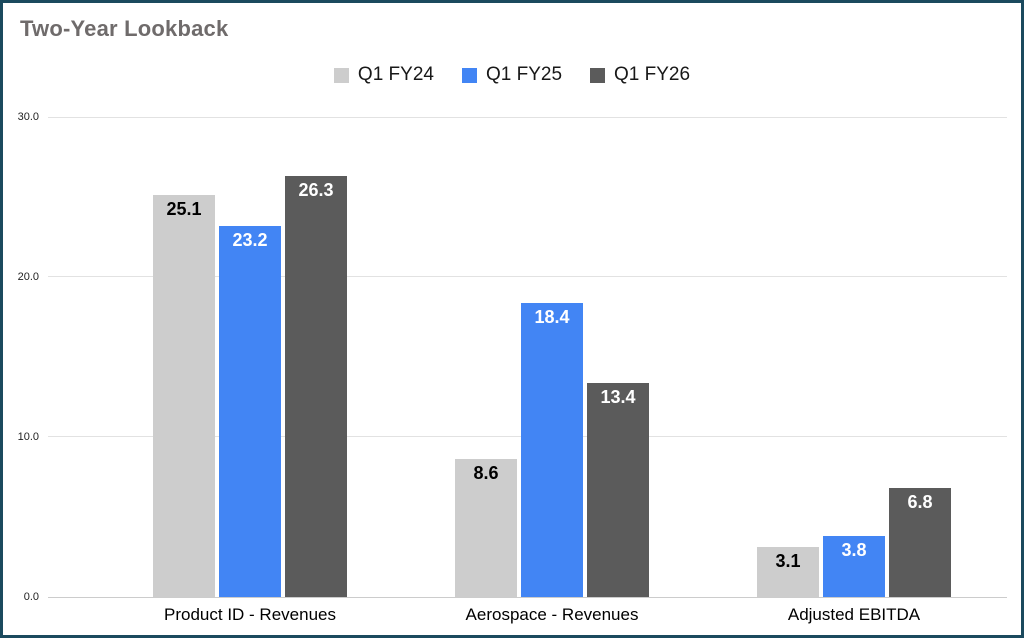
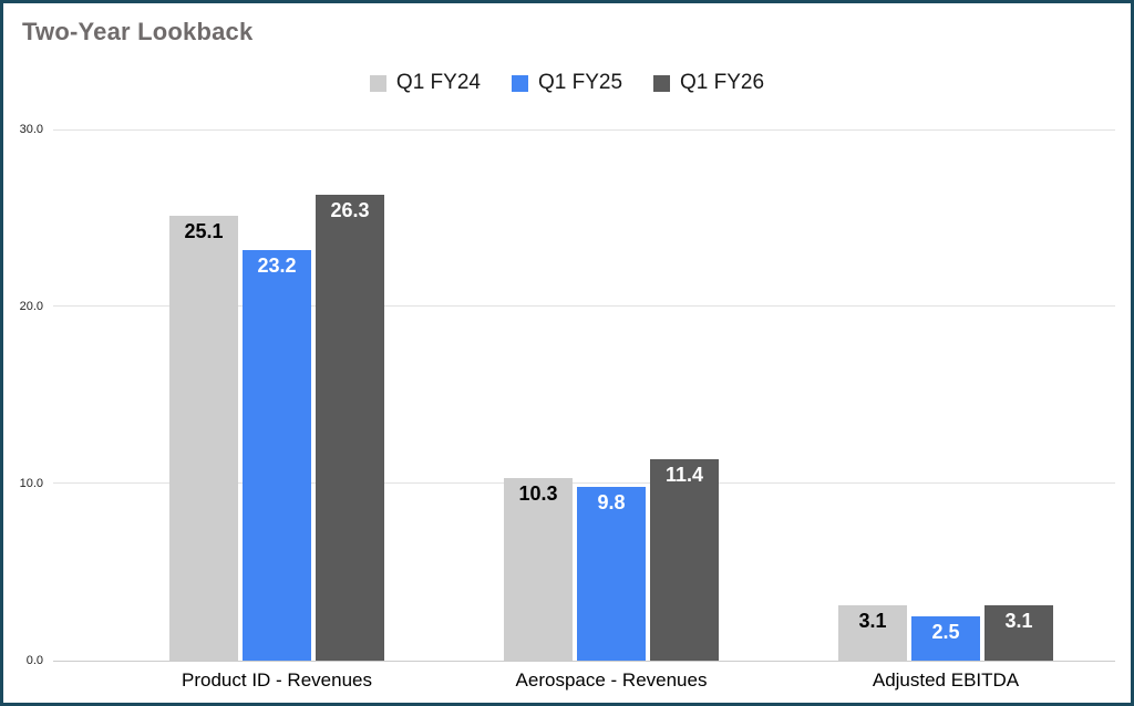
Q1 FY24/Aerospace - Revenues: 8.6 -> 10.3
Q1 FY25/Aerospace - Revenues: 18.4 -> 9.8
Q1 FY26/Aerospace - Revenues: 13.4 -> 11.4
Q1 FY25/Adjusted EBITDA: 3.8 -> 2.5
Q1 FY26/Adjusted EBITDA: 6.8 -> 3.1
